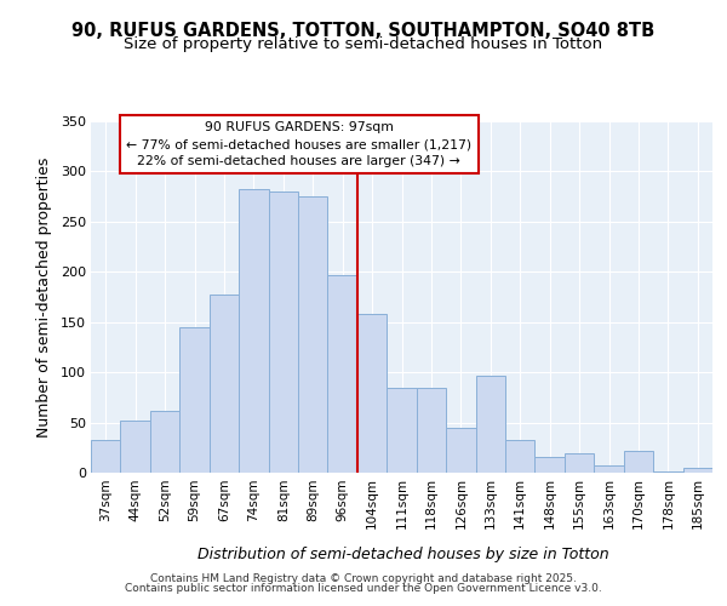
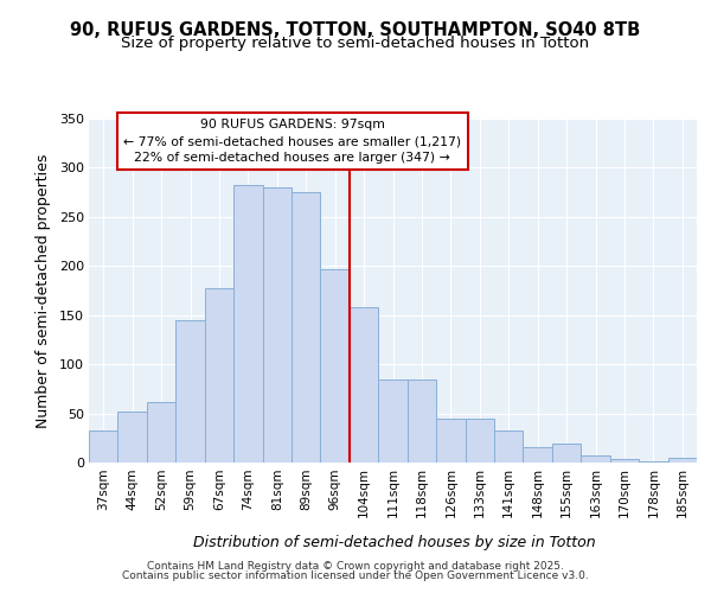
133sqm: 96 -> 45
170sqm: 22 -> 4
